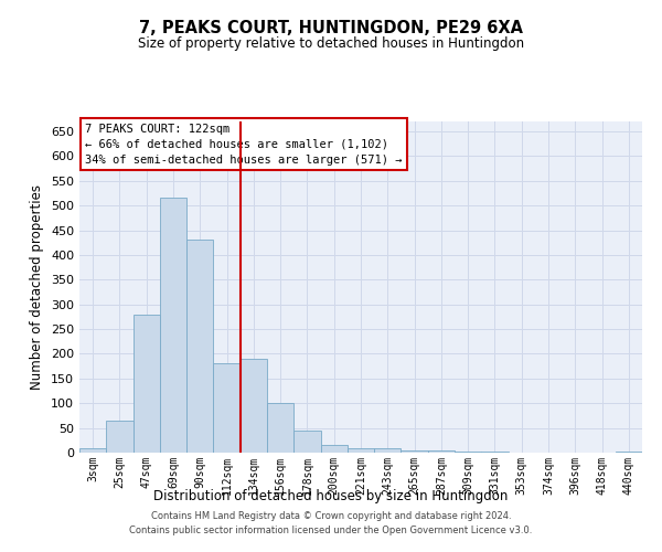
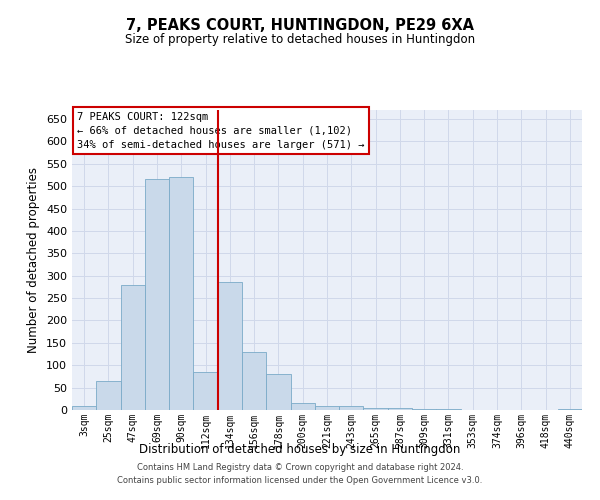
90sqm: 430 -> 520
112sqm: 180 -> 85
134sqm: 190 -> 285
156sqm: 100 -> 130
178sqm: 45 -> 80
